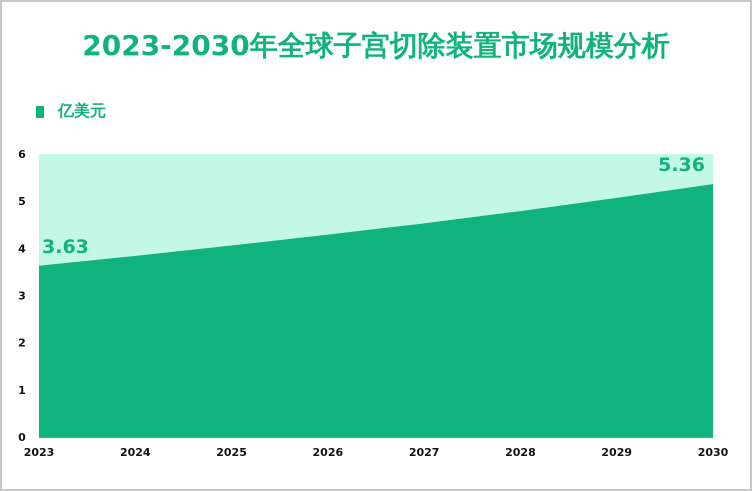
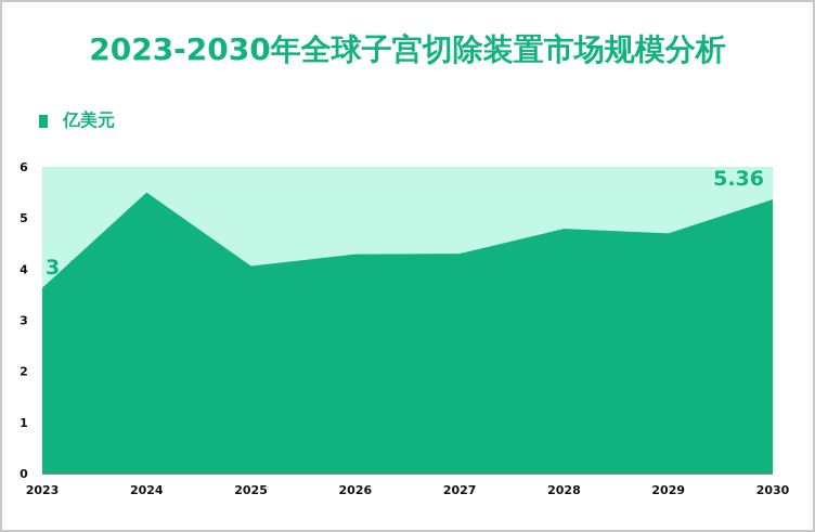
2024: 3.8 -> 5.5
2027: 4.5 -> 4.3
2029: 5.1 -> 4.7
